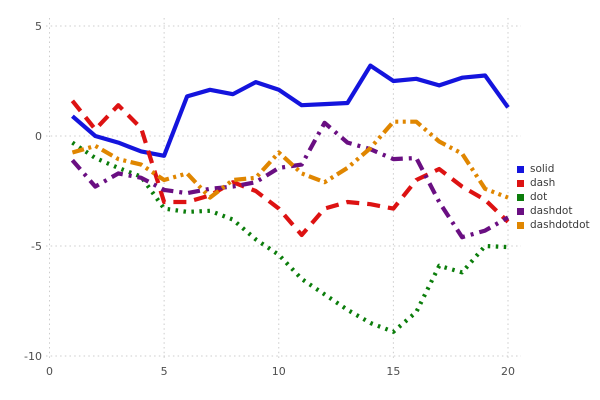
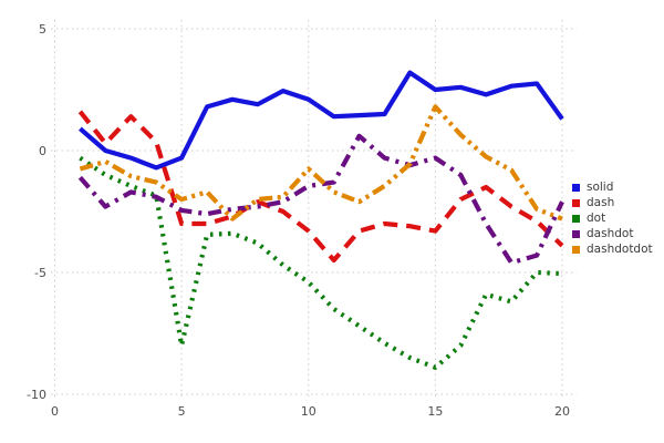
solid/5: -0.9 -> -0.3
dot/5: -3.3 -> -8.0
dashdot/15: -1.1 -> -0.3
dashdotdot/15: 0.7 -> 1.8
dashdot/20: -3.7 -> -2.1
